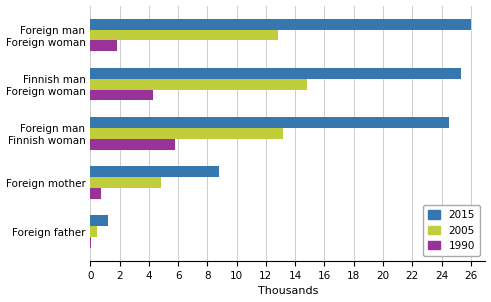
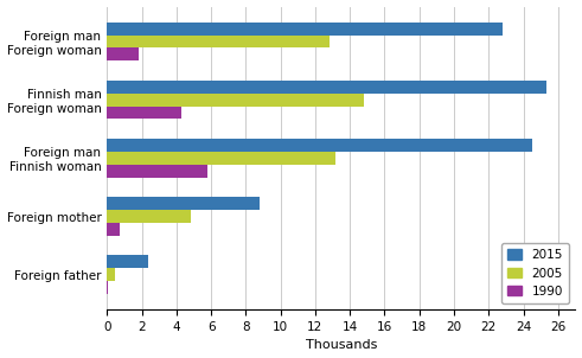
2015/Foreign man Foreign woman: 26.0 -> 22.8
2015/Foreign father: 1.2 -> 2.4
